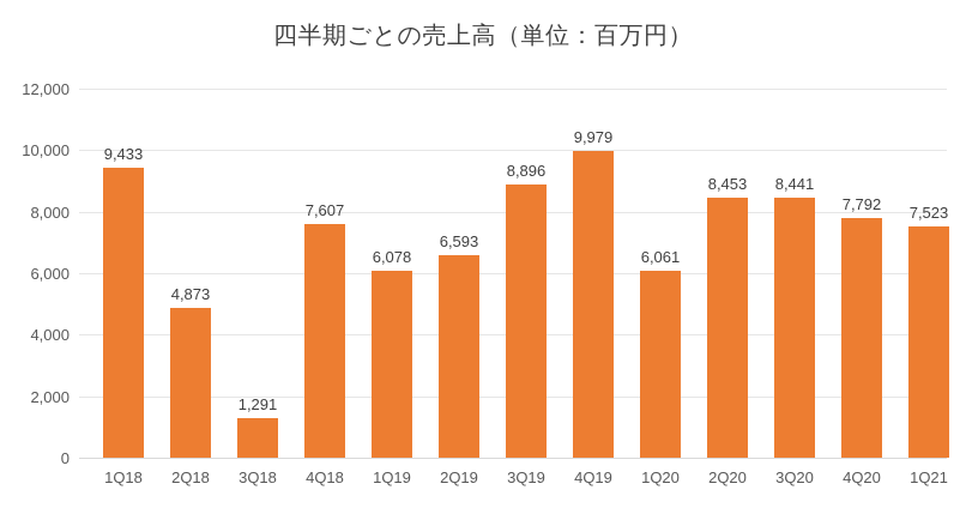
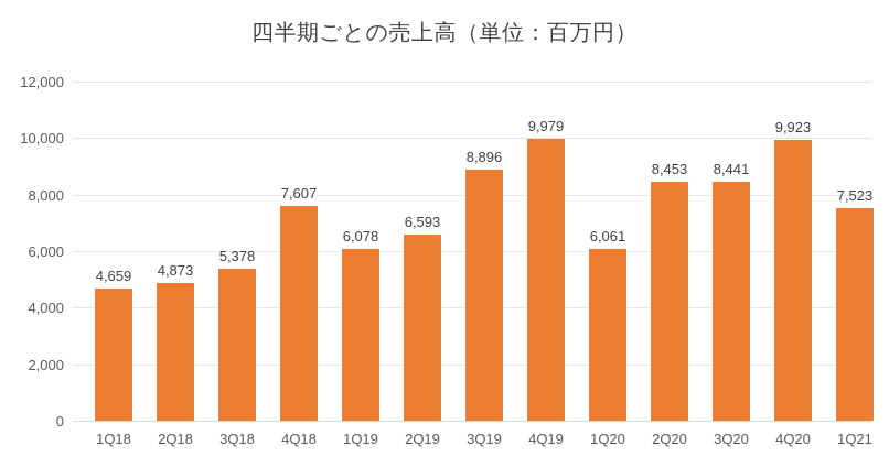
1Q18: 9,433 -> 4,659
3Q18: 1,291 -> 5,378
4Q20: 7,792 -> 9,923
